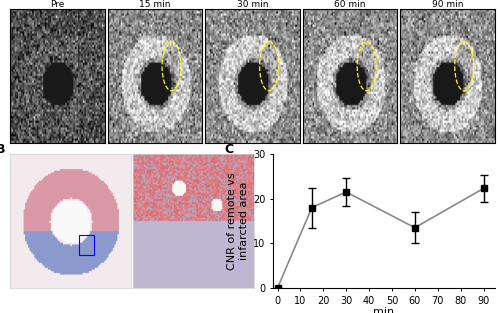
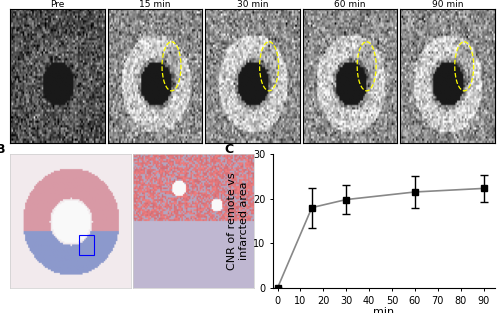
30: 21.5 -> 19.8
60: 13.5 -> 21.5
